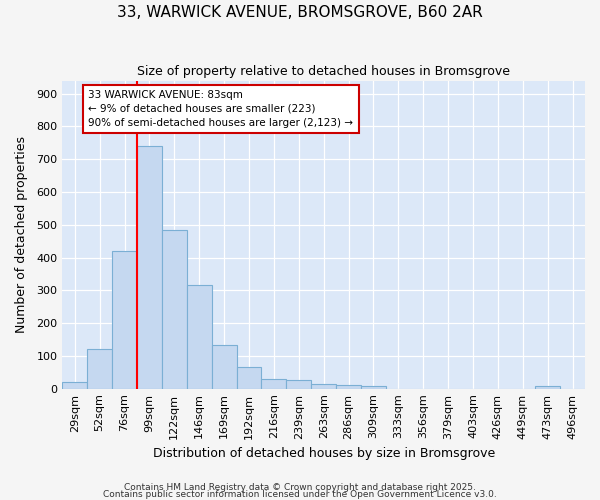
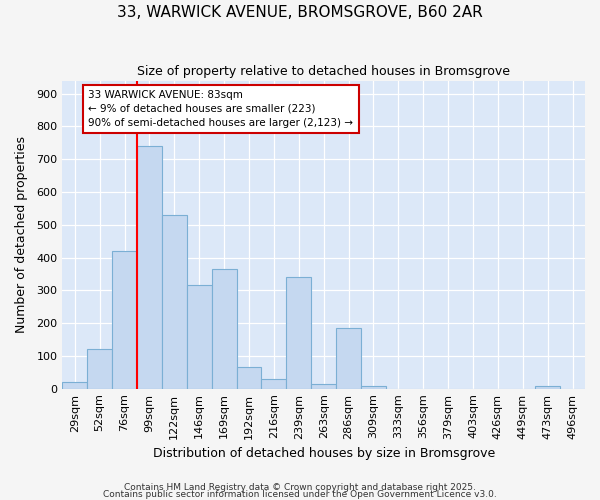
122sqm: 485 -> 530
169sqm: 133 -> 365
239sqm: 25 -> 340
286sqm: 10 -> 185
